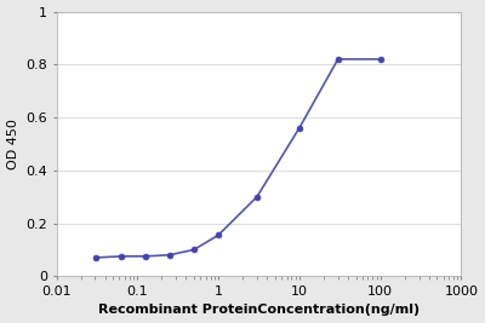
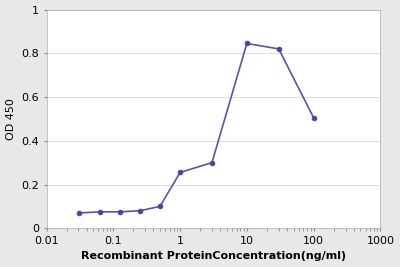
1: 0.155 -> 0.255
10: 0.560 -> 0.845
100: 0.820 -> 0.505
